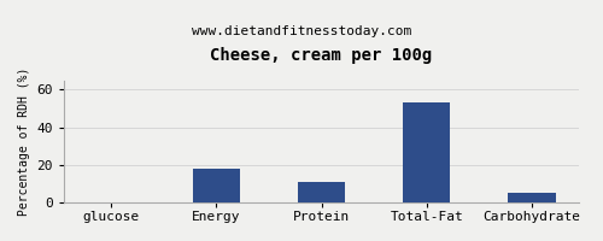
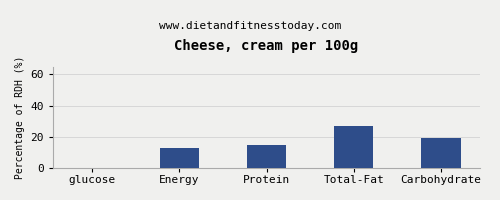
Energy: 18 -> 13
Protein: 11 -> 15
Total-Fat: 53 -> 27
Carbohydrate: 5 -> 19
